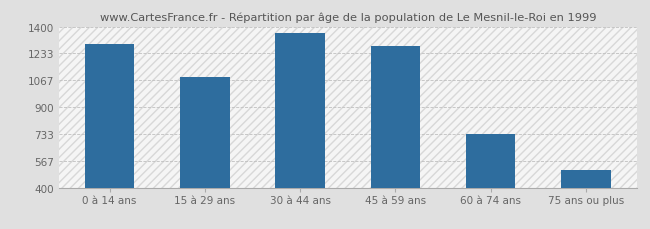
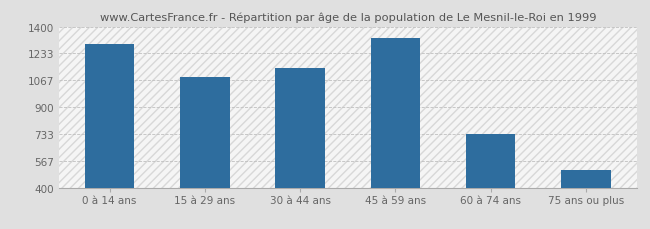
30 à 44 ans: 1360 -> 1140
45 à 59 ans: 1280 -> 1330
